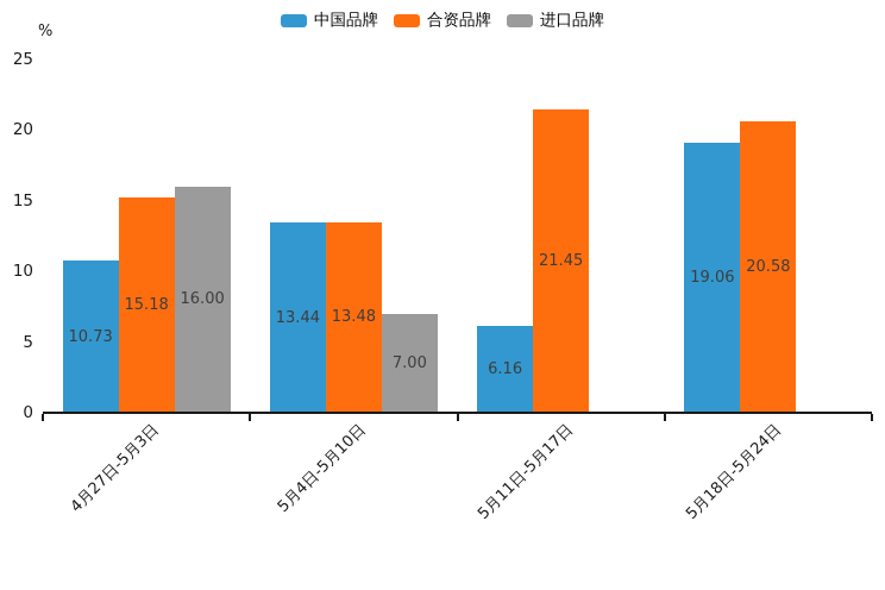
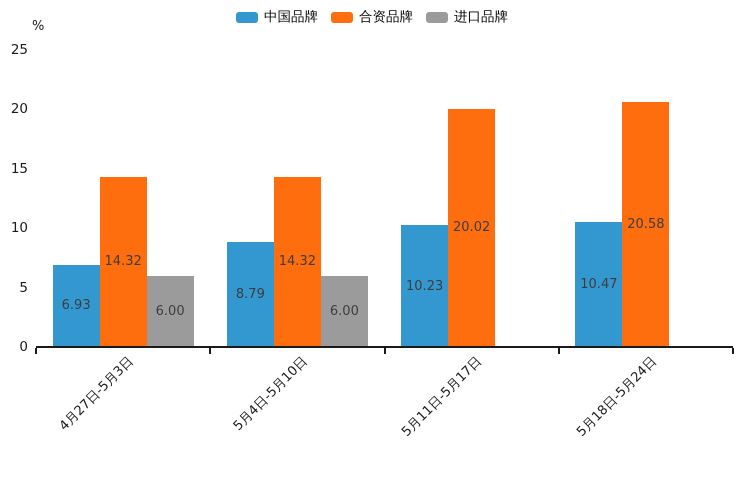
中国品牌/4月27日-5月3日: 10.73 -> 6.93
合资品牌/4月27日-5月3日: 15.18 -> 14.32
进口品牌/4月27日-5月3日: 16.00 -> 6.00
中国品牌/5月4日-5月10日: 13.44 -> 8.79
合资品牌/5月4日-5月10日: 13.48 -> 14.32
进口品牌/5月4日-5月10日: 7.00 -> 6.00
中国品牌/5月11日-5月17日: 6.16 -> 10.23
合资品牌/5月11日-5月17日: 21.45 -> 20.02
中国品牌/5月18日-5月24日: 19.06 -> 10.47
